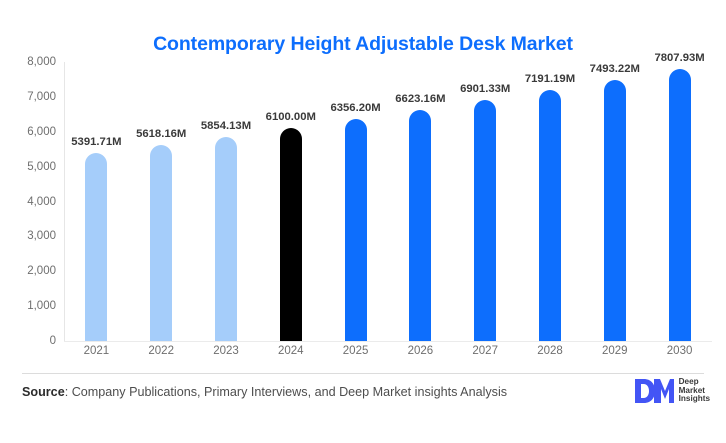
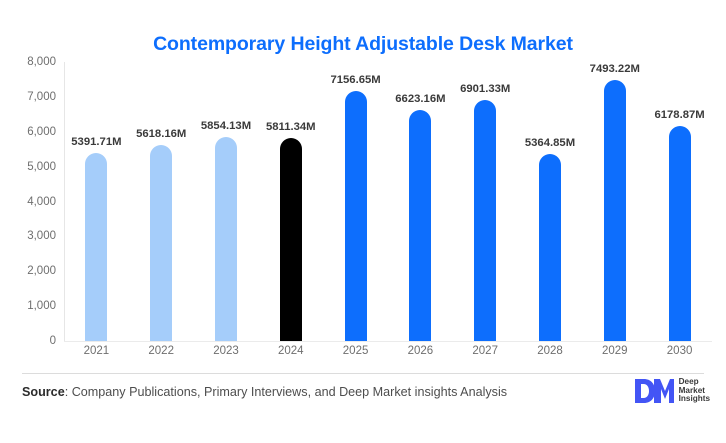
2024: 6100.00M -> 5811.34M
2025: 6356.20M -> 7156.65M
2028: 7191.19M -> 5364.85M
2030: 7807.93M -> 6178.87M
